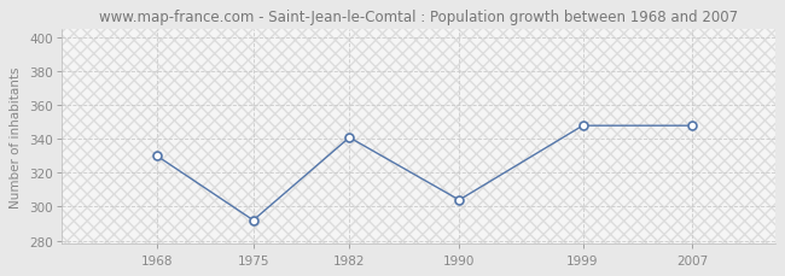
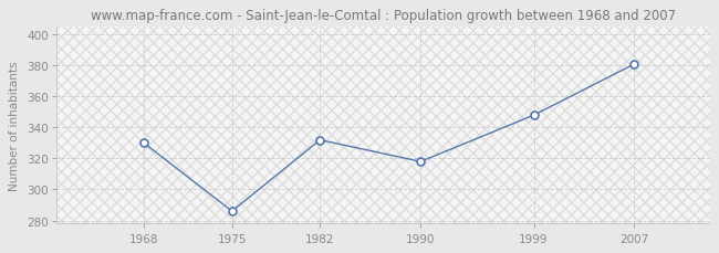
1975: 292 -> 286
1982: 341 -> 332
1990: 304 -> 318
2007: 348 -> 381
